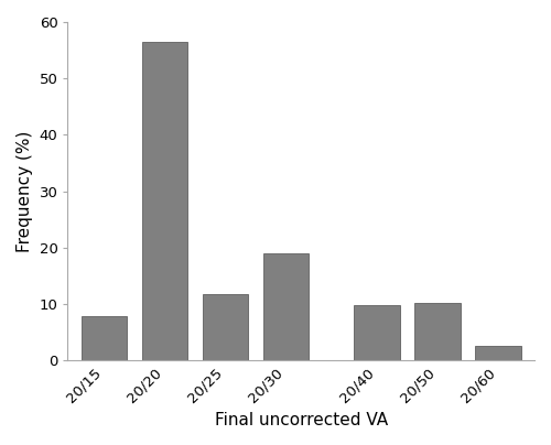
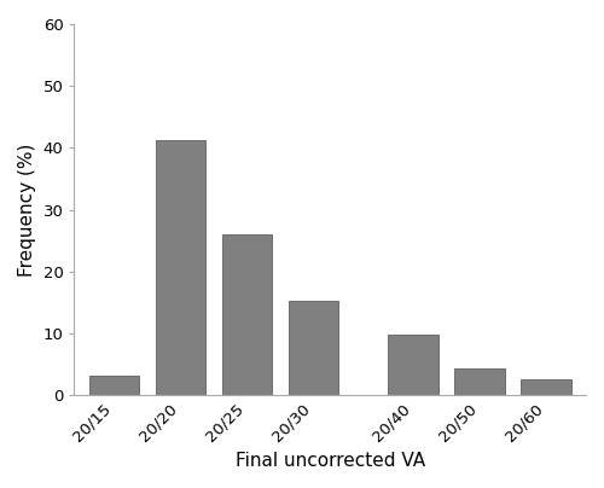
20/15: 7.8 -> 3.2
20/20: 56.4 -> 41.2
20/25: 11.8 -> 26.0
20/30: 19.0 -> 15.2
20/50: 10.2 -> 4.4
